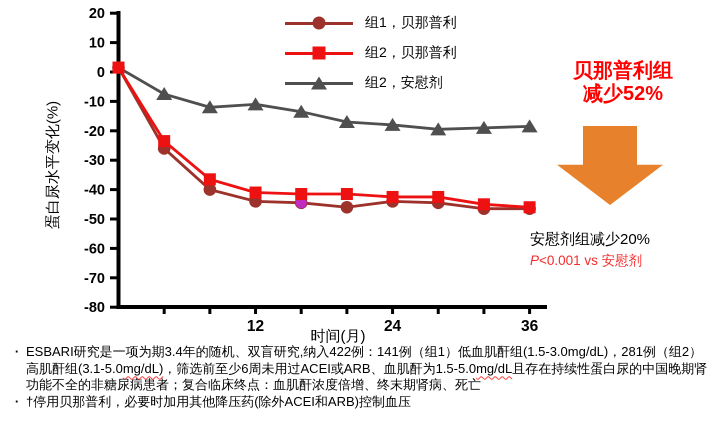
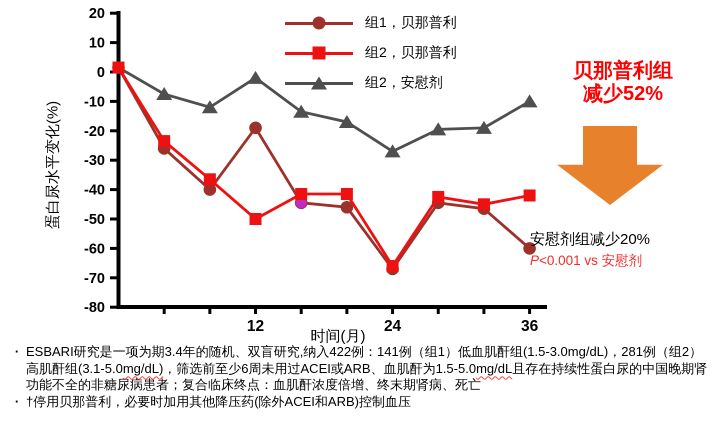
组1，贝那普利/12: -44 -> -19
组2，贝那普利/12: -41 -> -50
组2，安慰剂/12: -11 -> -2
组1，贝那普利/24: -44 -> -67
组2，贝那普利/24: -42 -> -66
组2，安慰剂/24: -18 -> -27
组1，贝那普利/36: -46 -> -60
组2，贝那普利/36: -46 -> -42
组2，安慰剂/36: -18 -> -10
